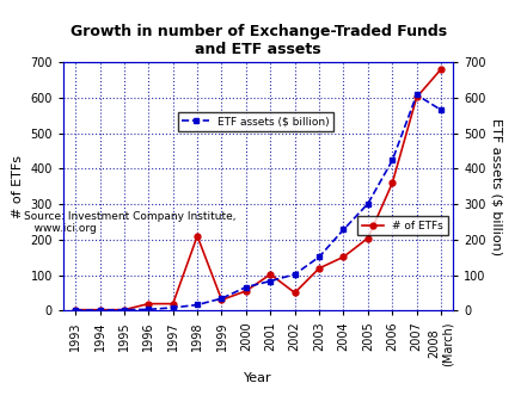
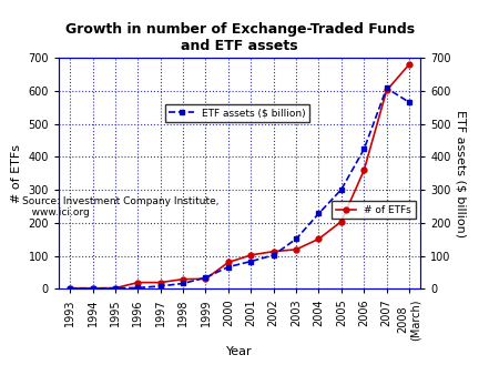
# of ETFs/1998: 210 -> 29
# of ETFs/2000: 55 -> 80
# of ETFs/2002: 50 -> 113
